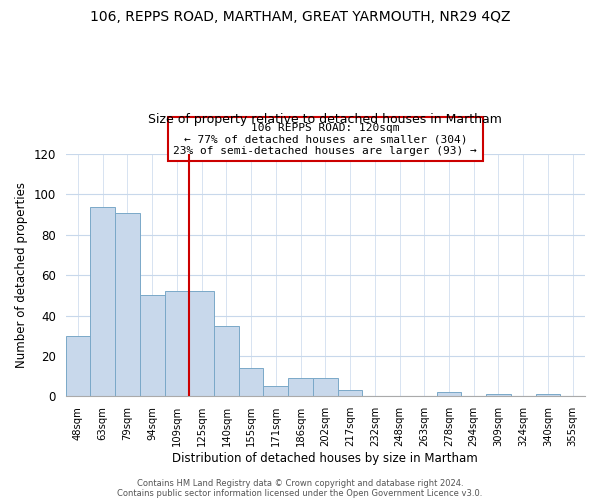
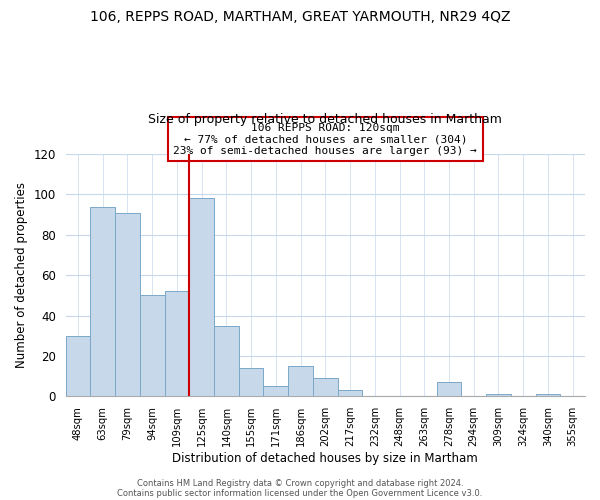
125sqm: 52 -> 98
186sqm: 9 -> 15
278sqm: 2 -> 7
